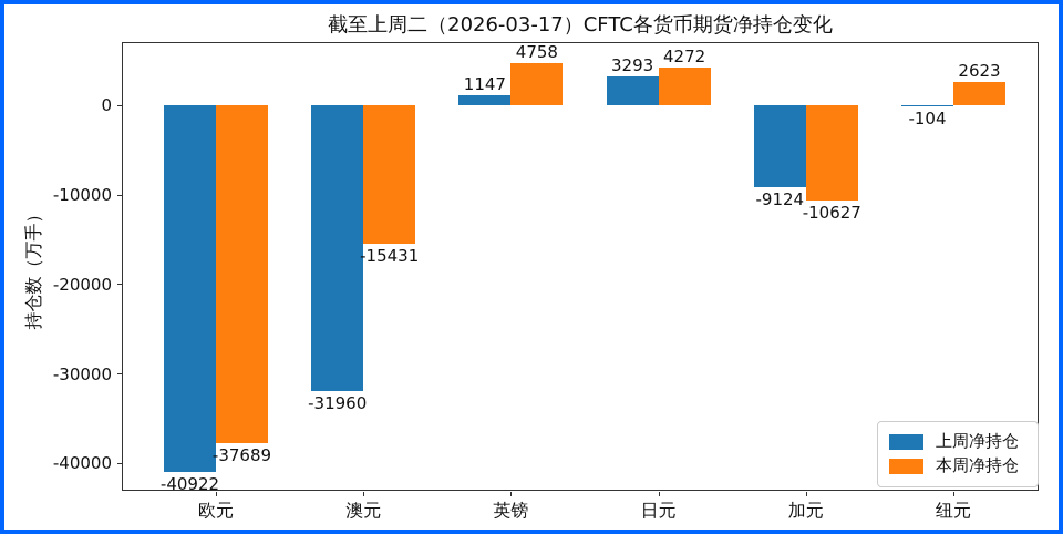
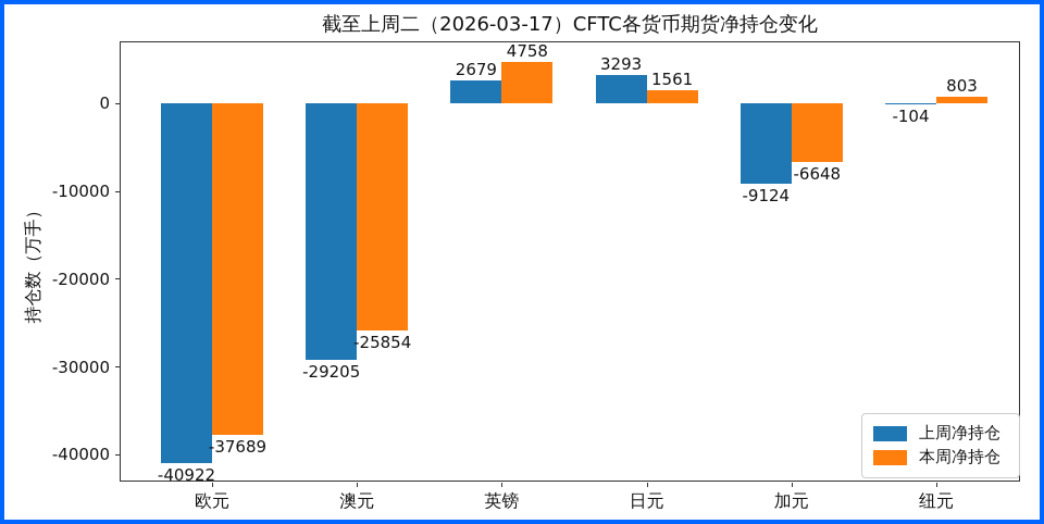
上周净持仓/澳元: -31960 -> -29205
本周净持仓/澳元: -15431 -> -25854
上周净持仓/英镑: 1147 -> 2679
本周净持仓/日元: 4272 -> 1561
本周净持仓/加元: -10627 -> -6648
本周净持仓/纽元: 2623 -> 803
